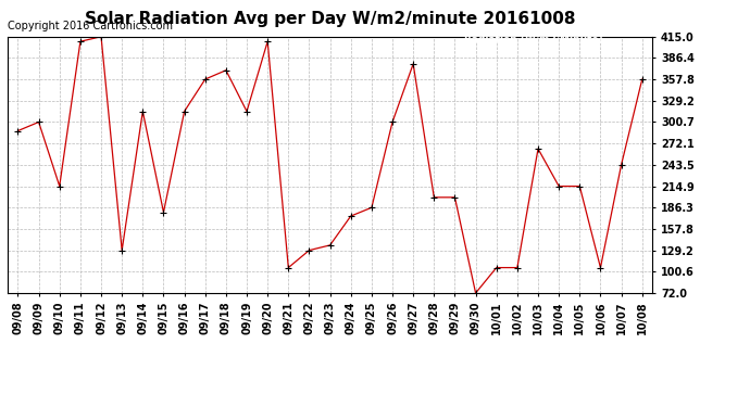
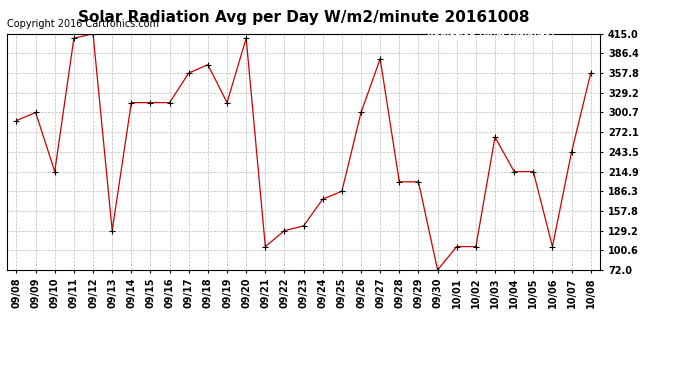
09/15: 180 -> 315
